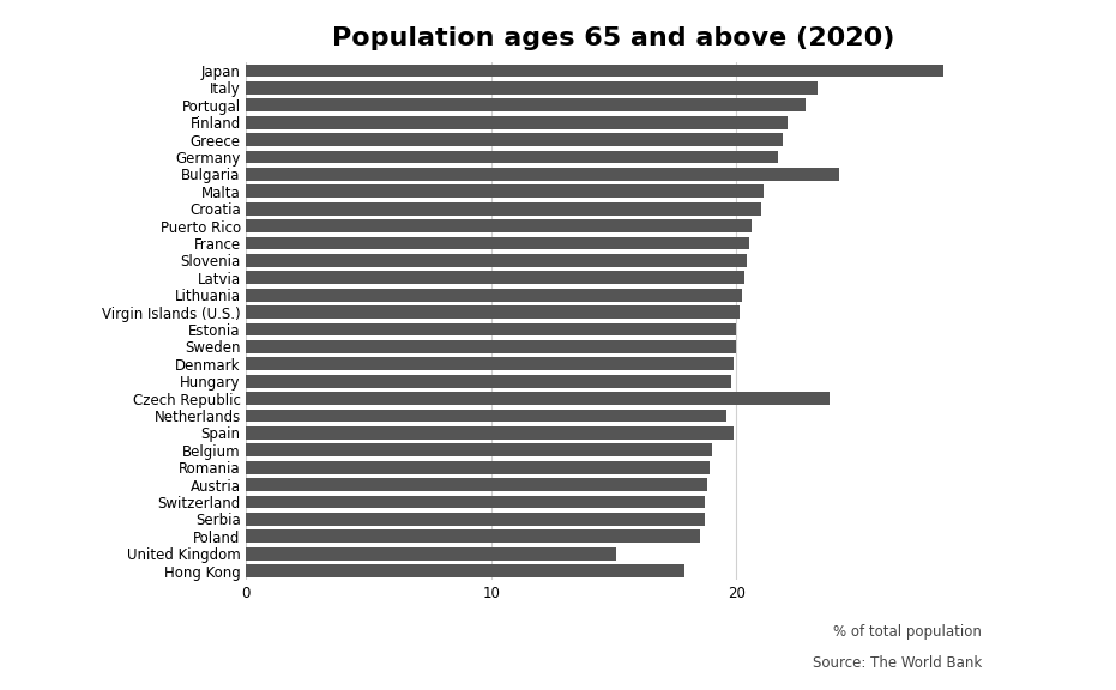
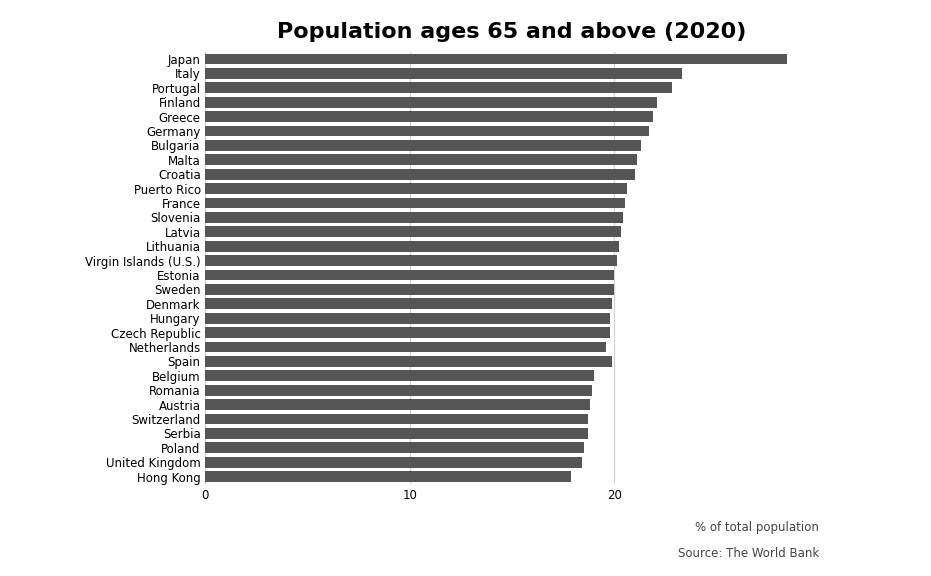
Bulgaria: 24.2 -> 21.3
Czech Republic: 23.8 -> 19.8
United Kingdom: 15.1 -> 18.4
